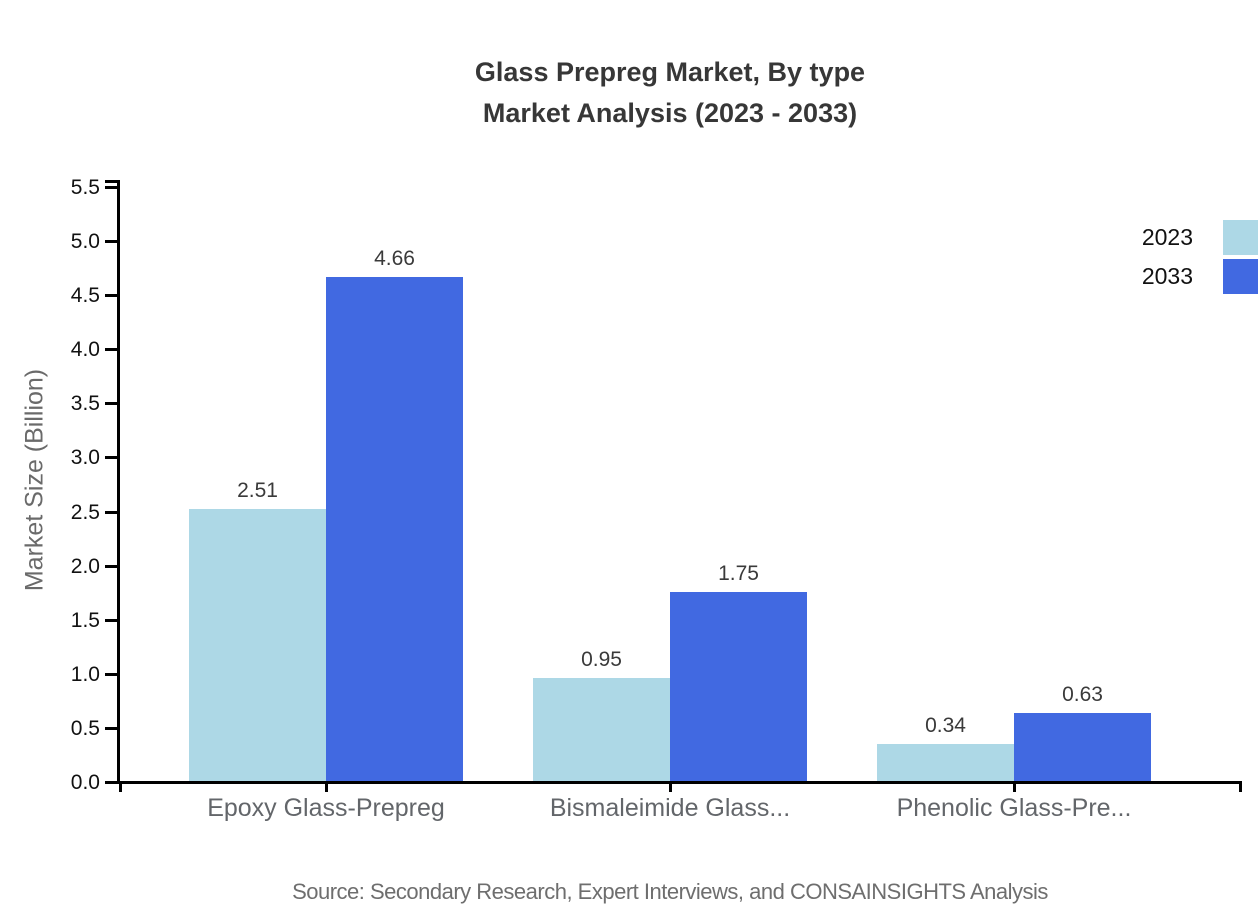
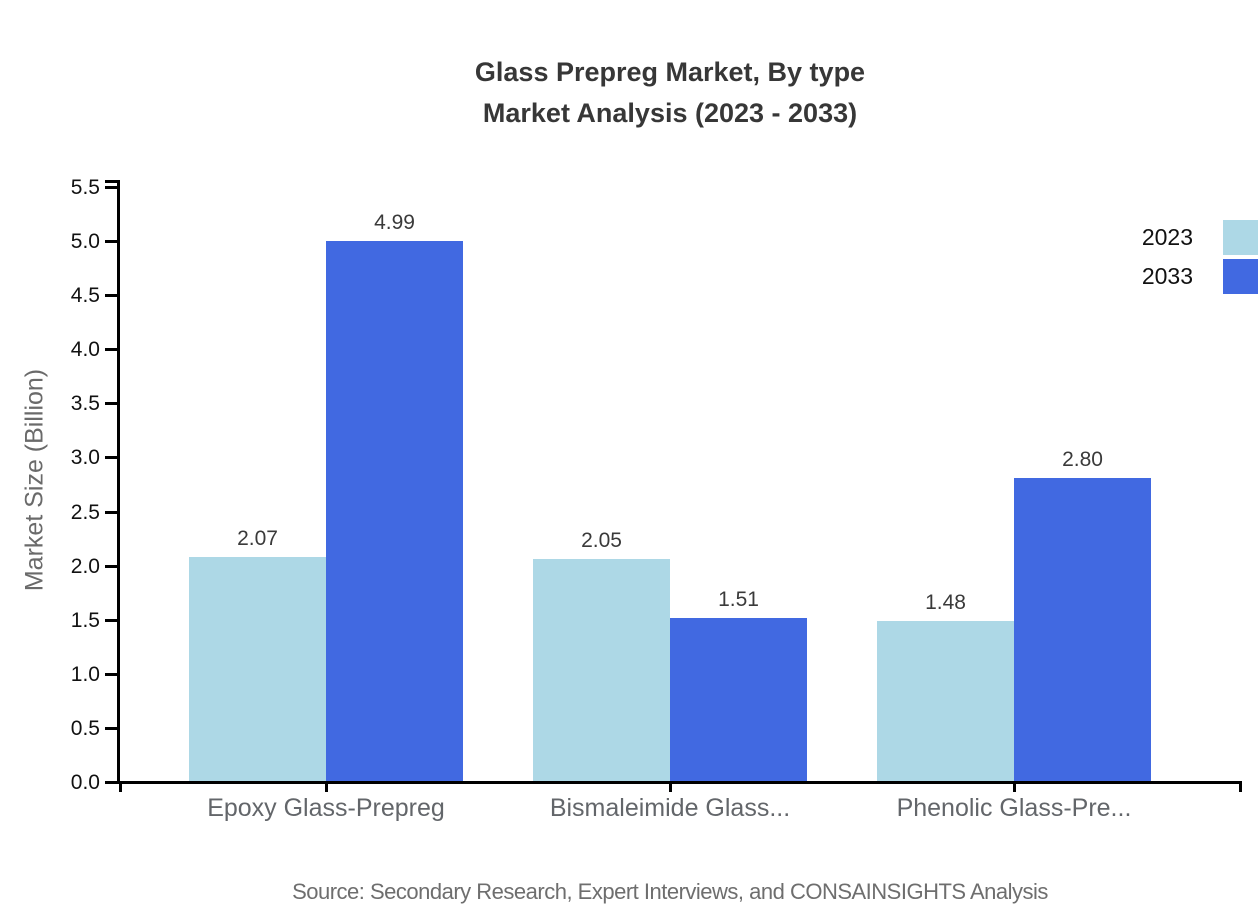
2023/Epoxy Glass-Prepreg: 2.51 -> 2.07
2033/Epoxy Glass-Prepreg: 4.66 -> 4.99
2023/Bismaleimide Glass...: 0.95 -> 2.05
2033/Bismaleimide Glass...: 1.75 -> 1.51
2023/Phenolic Glass-Pre...: 0.34 -> 1.48
2033/Phenolic Glass-Pre...: 0.63 -> 2.80
